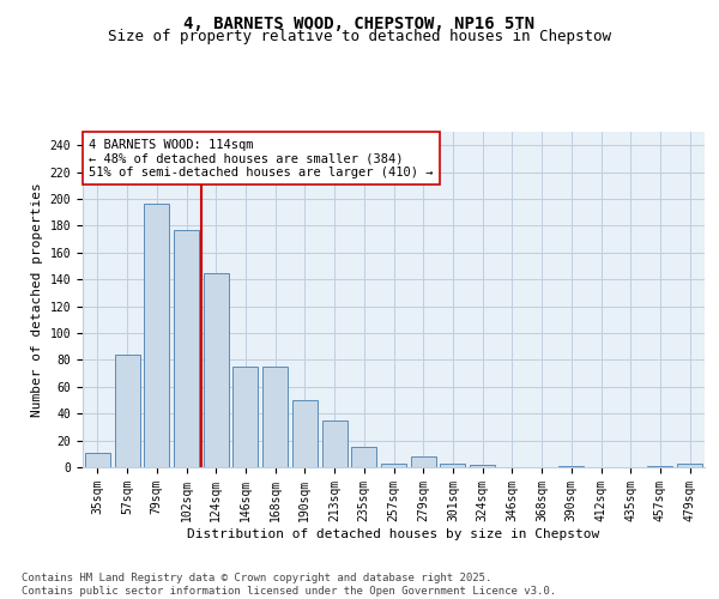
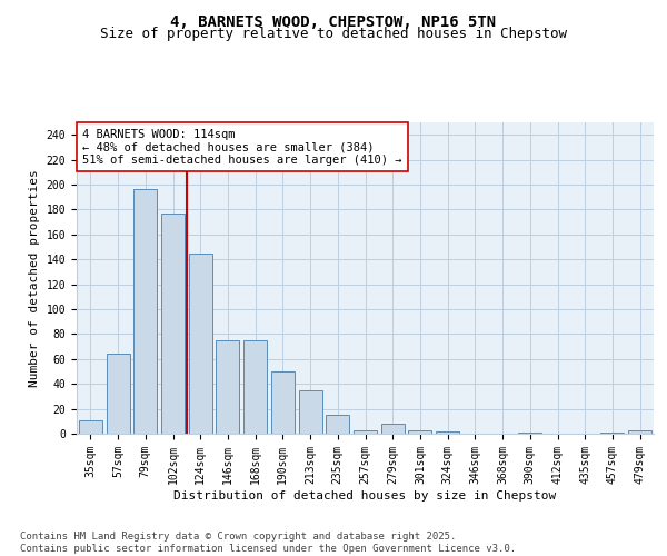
57sqm: 84 -> 64
